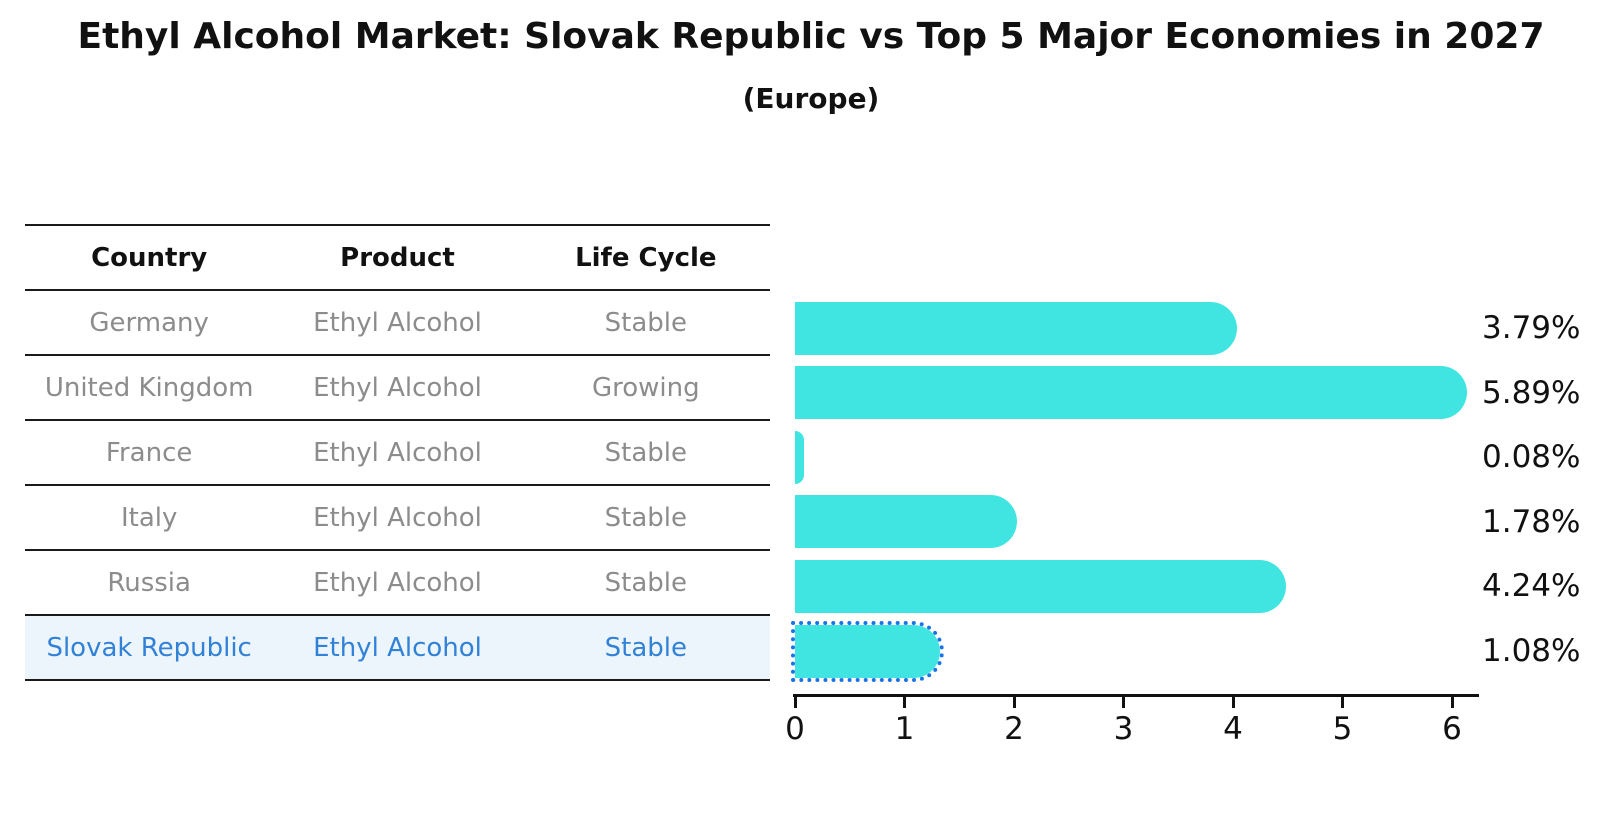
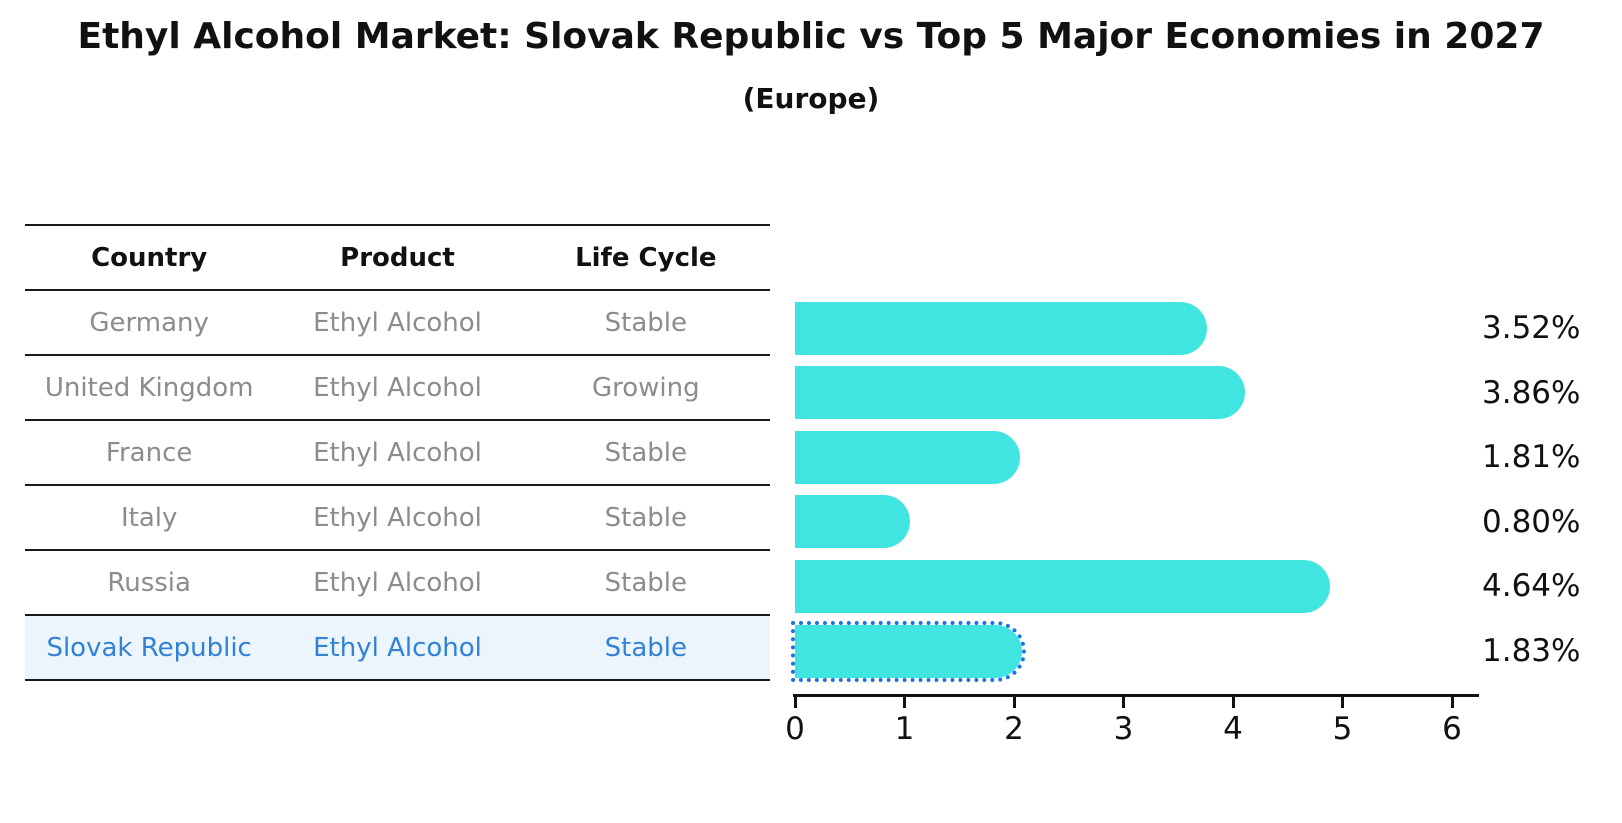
Germany: 3.79% -> 3.52%
United Kingdom: 5.89% -> 3.86%
France: 0.08% -> 1.81%
Italy: 1.78% -> 0.80%
Russia: 4.24% -> 4.64%
Slovak Republic: 1.08% -> 1.83%
